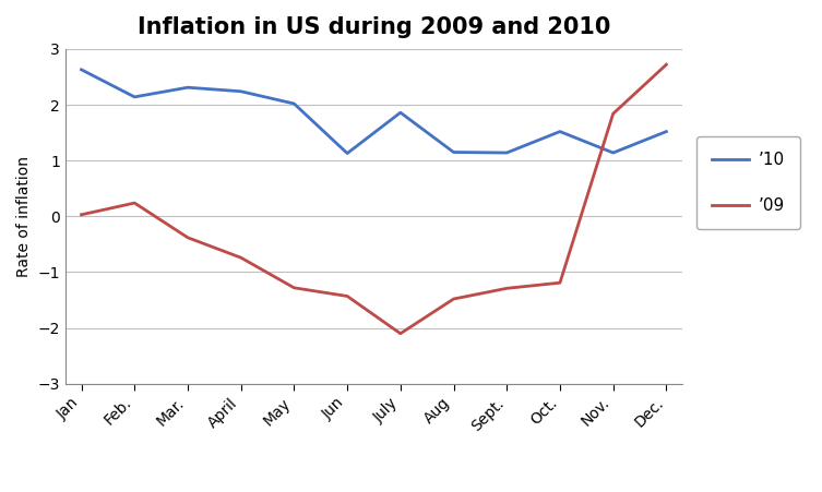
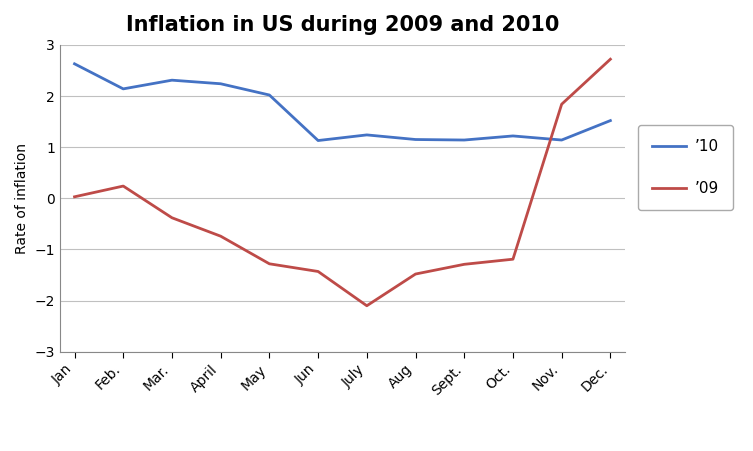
’10/July: 1.86 -> 1.24
’10/Oct.: 1.52 -> 1.22
